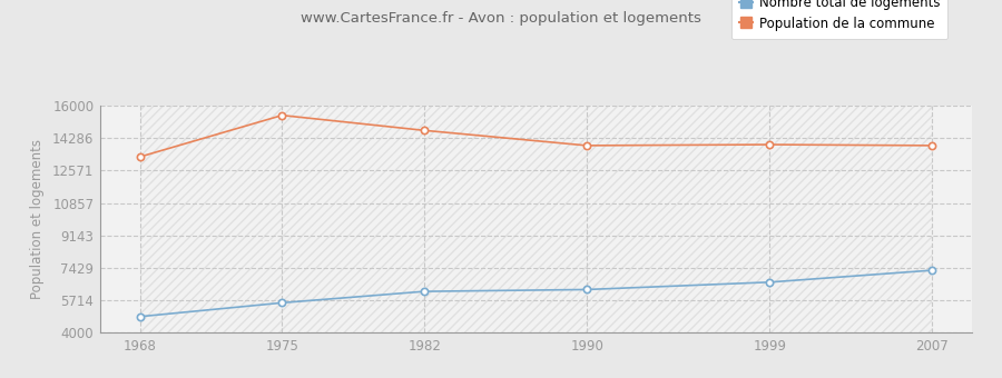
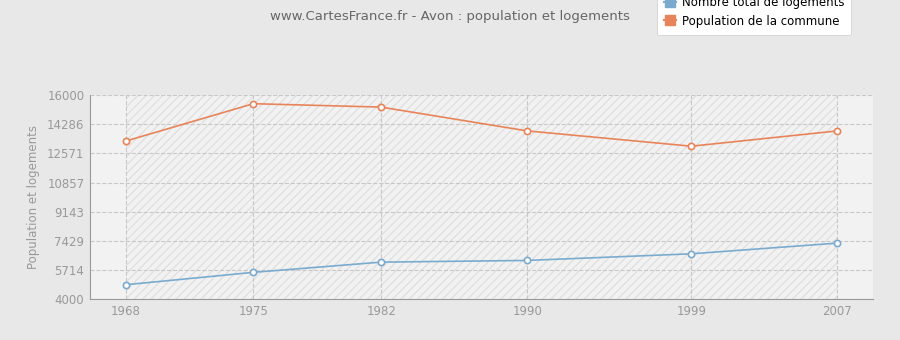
Population de la commune/1982: 14700 -> 15300
Population de la commune/1999: 14000 -> 13000
